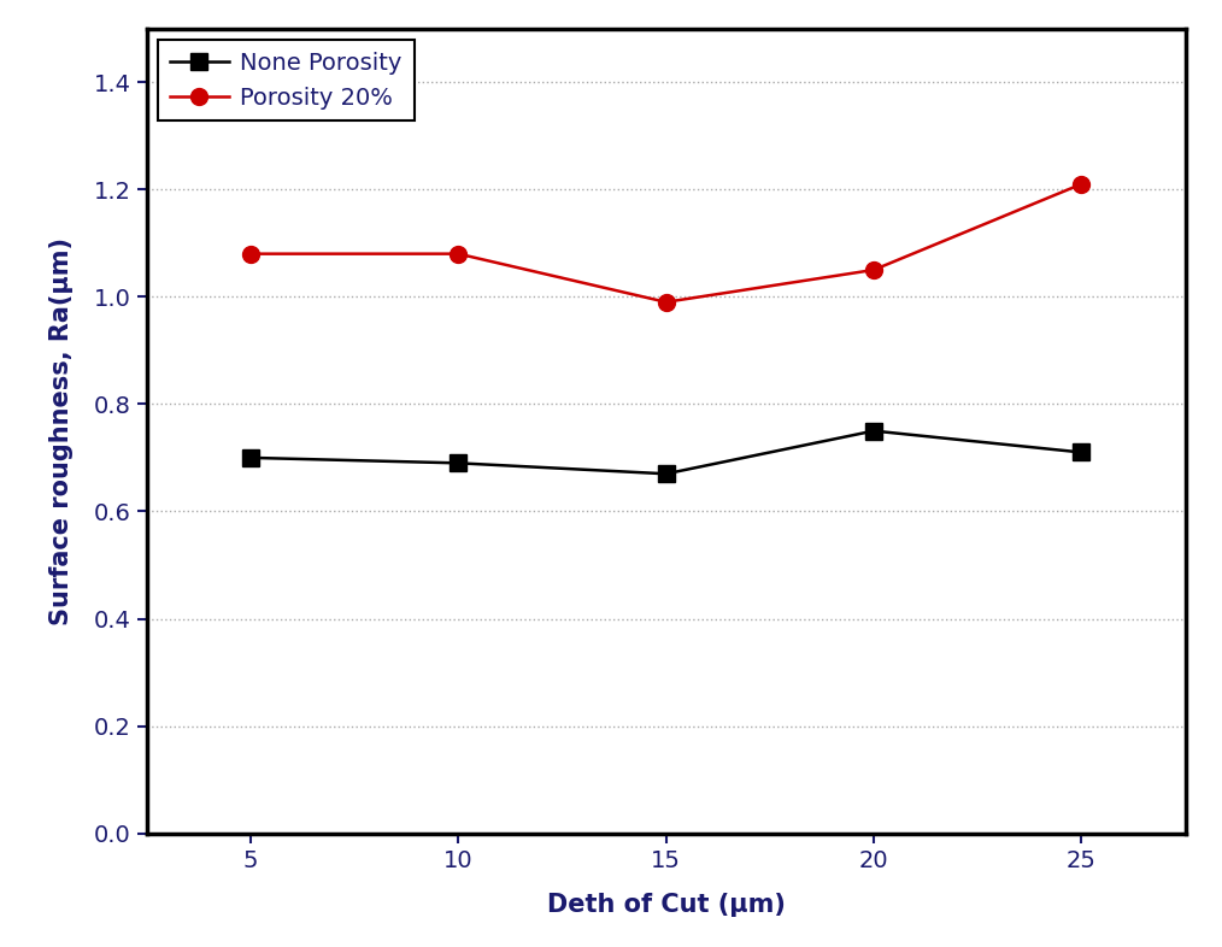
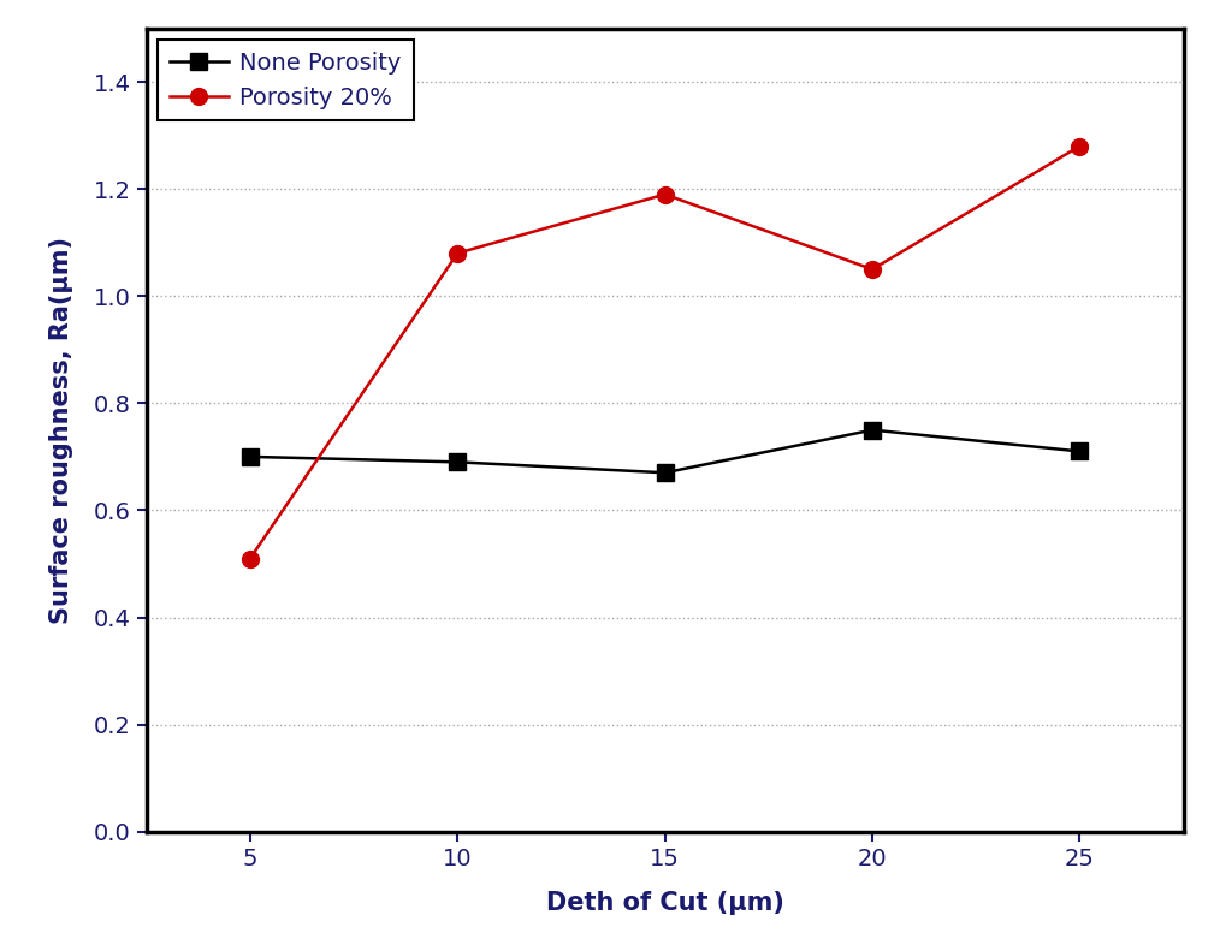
Porosity 20%/5: 1.08 -> 0.51
Porosity 20%/15: 0.99 -> 1.19
Porosity 20%/25: 1.21 -> 1.28
